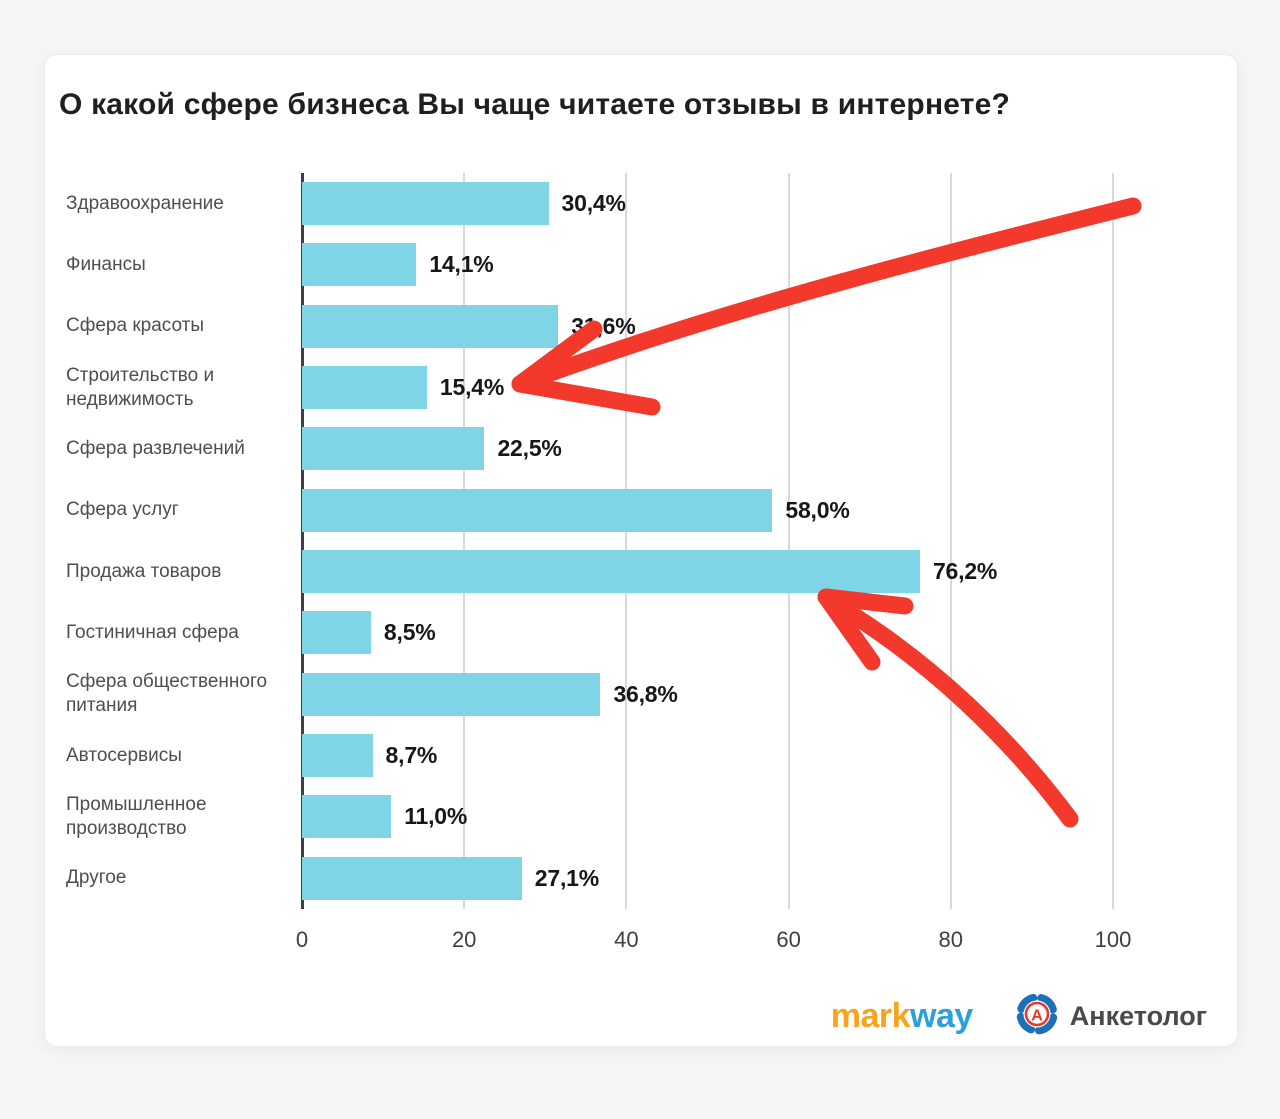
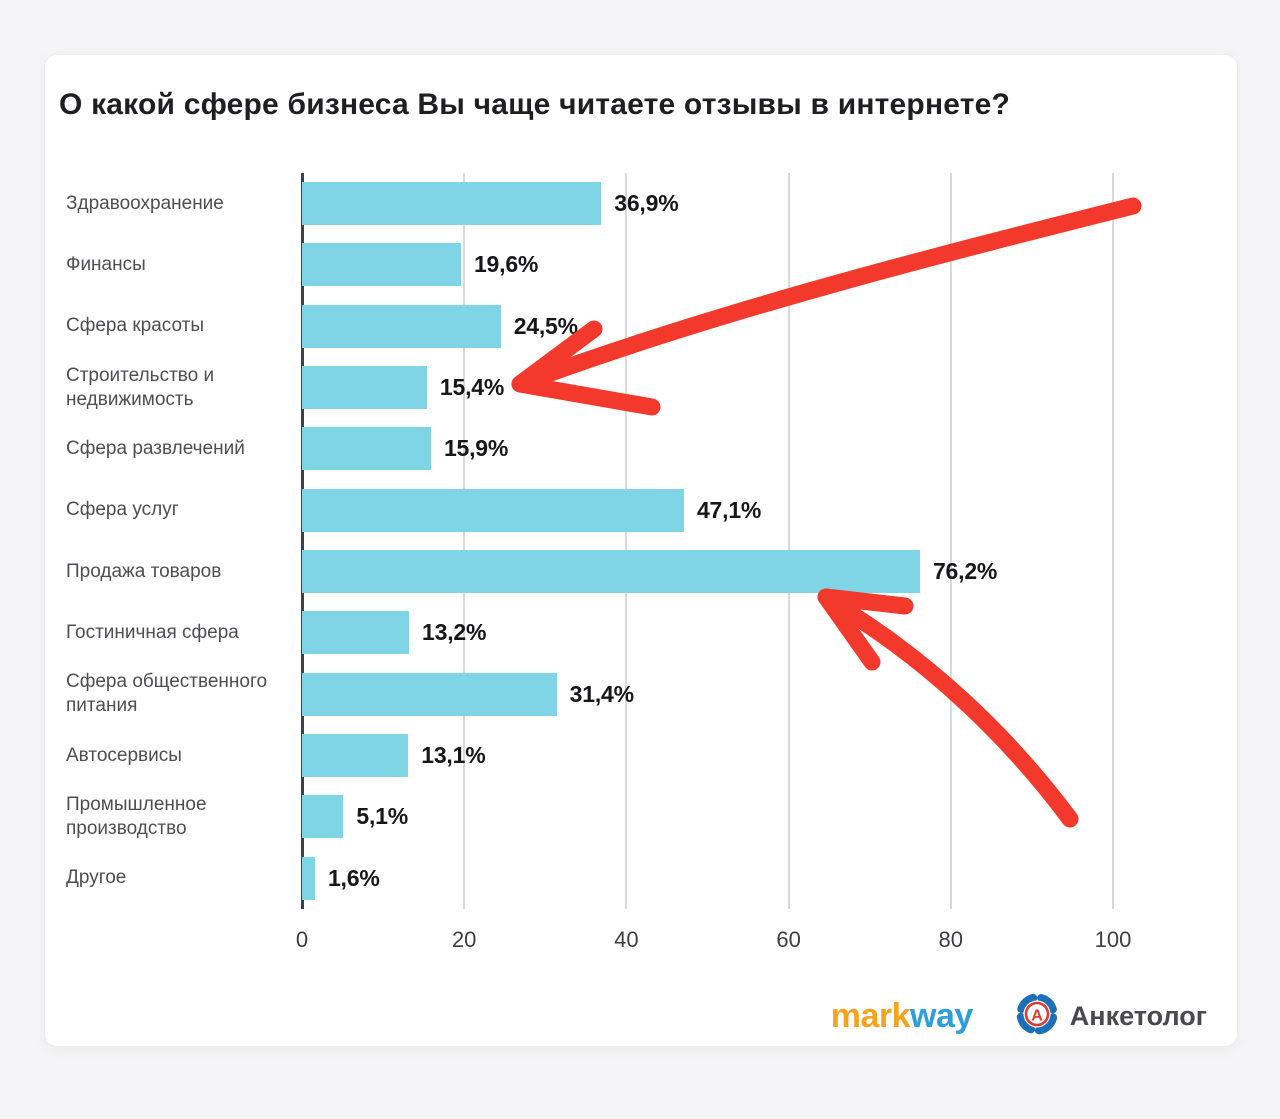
Здравоохранение: 30,4% -> 36,9%
Финансы: 14,1% -> 19,6%
Сфера красоты: 31,6% -> 24,5%
Сфера развлечений: 22,5% -> 15,9%
Сфера услуг: 58,0% -> 47,1%
Гостиничная сфера: 8,5% -> 13,2%
Сфера общественного питания: 36,8% -> 31,4%
Автосервисы: 8,7% -> 13,1%
Промышленное производство: 11,0% -> 5,1%
Другое: 27,1% -> 1,6%
